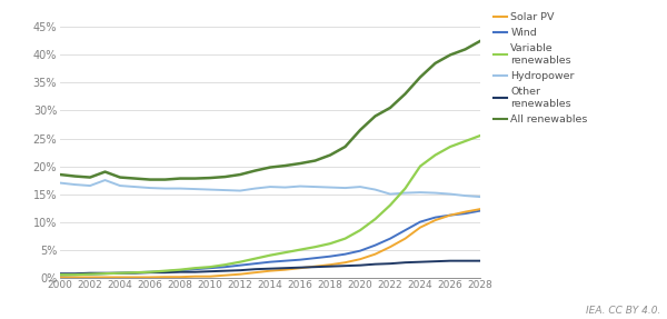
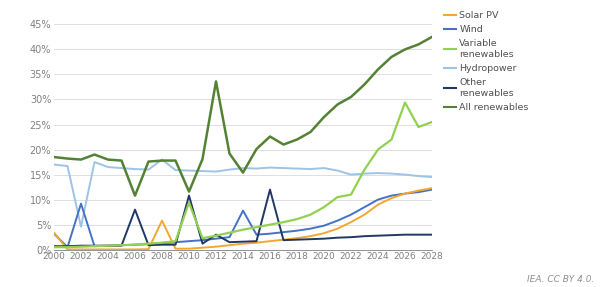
Solar PV/2000: 0.1% -> 3.4%
Wind/2000: 0.4% -> 3.2%
Wind/2002: 0.6% -> 9.2%
Hydropower/2002: 16.5% -> 4.6%
Other renewables/2006: 0.9% -> 8.0%
All renewables/2006: 17.6% -> 10.8%
Solar PV/2008: 0.1% -> 5.8%
Hydropower/2008: 16.0% -> 18.0%
Variable renewables/2010: 1.9% -> 9.4%
Other renewables/2010: 1.1% -> 10.8%
All renewables/2010: 17.9% -> 11.6%
Other renewables/2012: 1.3% -> 3.0%
All renewables/2012: 18.5% -> 33.6%
Wind/2014: 2.8% -> 7.8%
All renewables/2014: 19.8% -> 15.4%
Other renewables/2016: 1.8% -> 12.0%
All renewables/2016: 20.5% -> 22.6%
Variable renewables/2022: 13.0% -> 11.0%
Variable renewables/2026: 23.5% -> 29.4%
